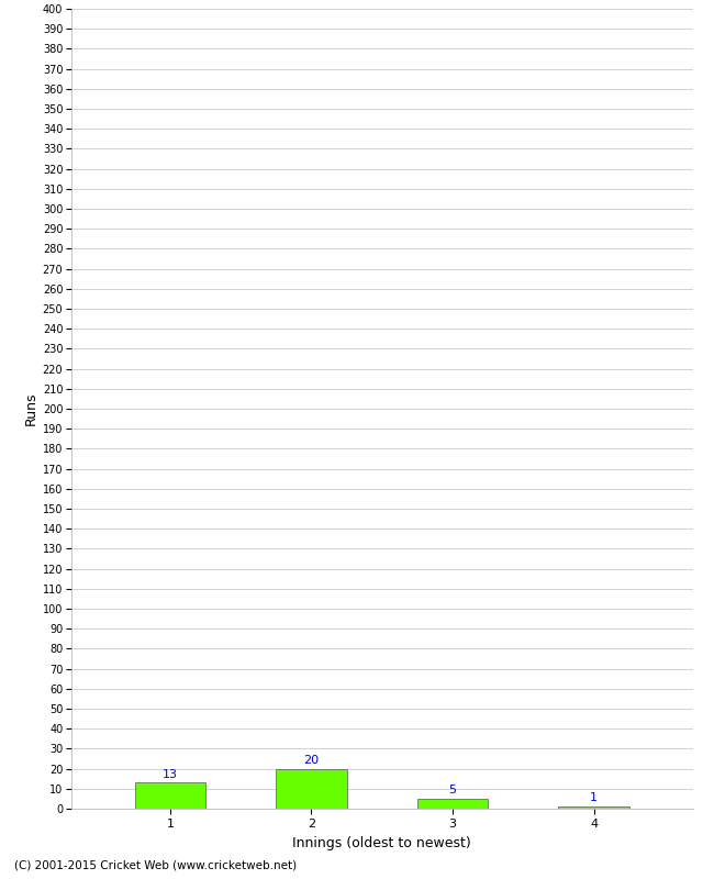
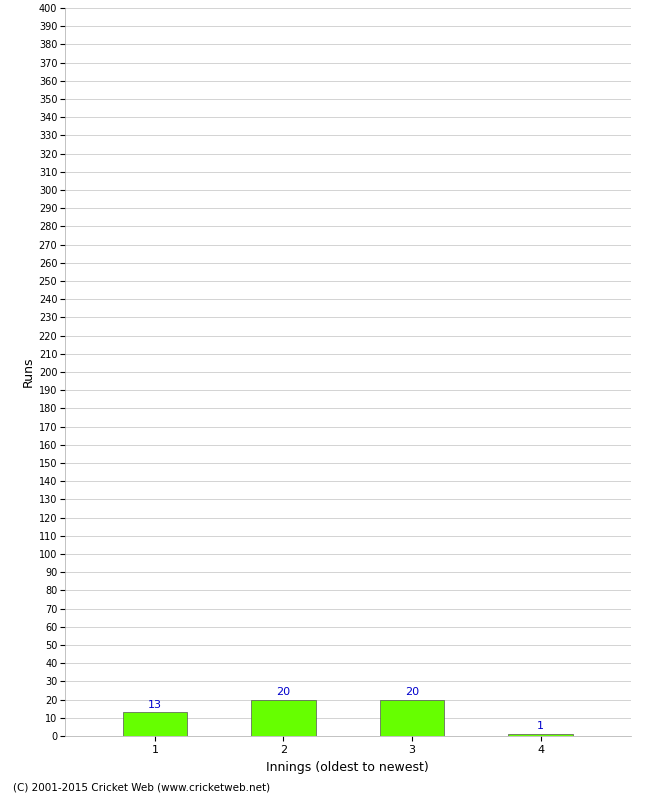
3: 5 -> 20
